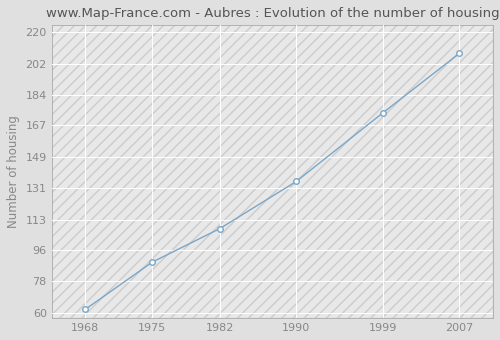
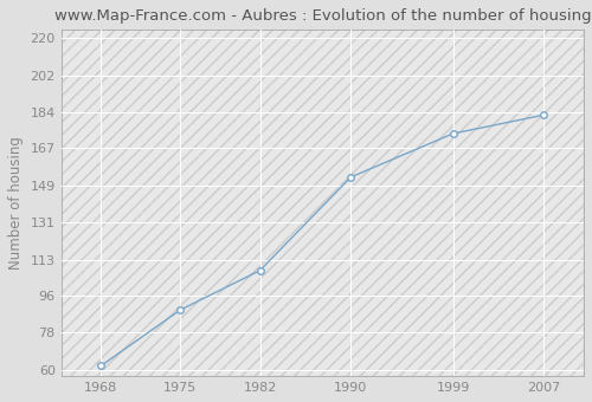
1990: 135 -> 153
2007: 208 -> 183
